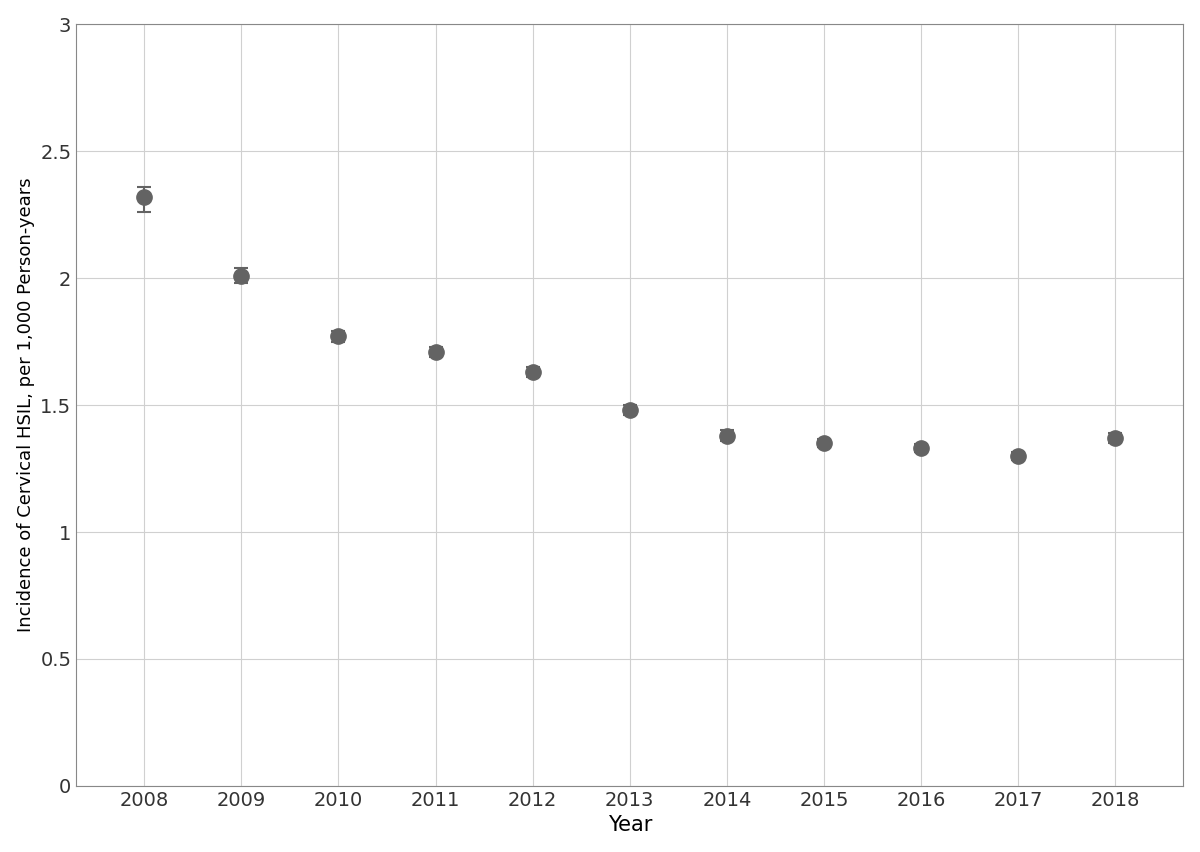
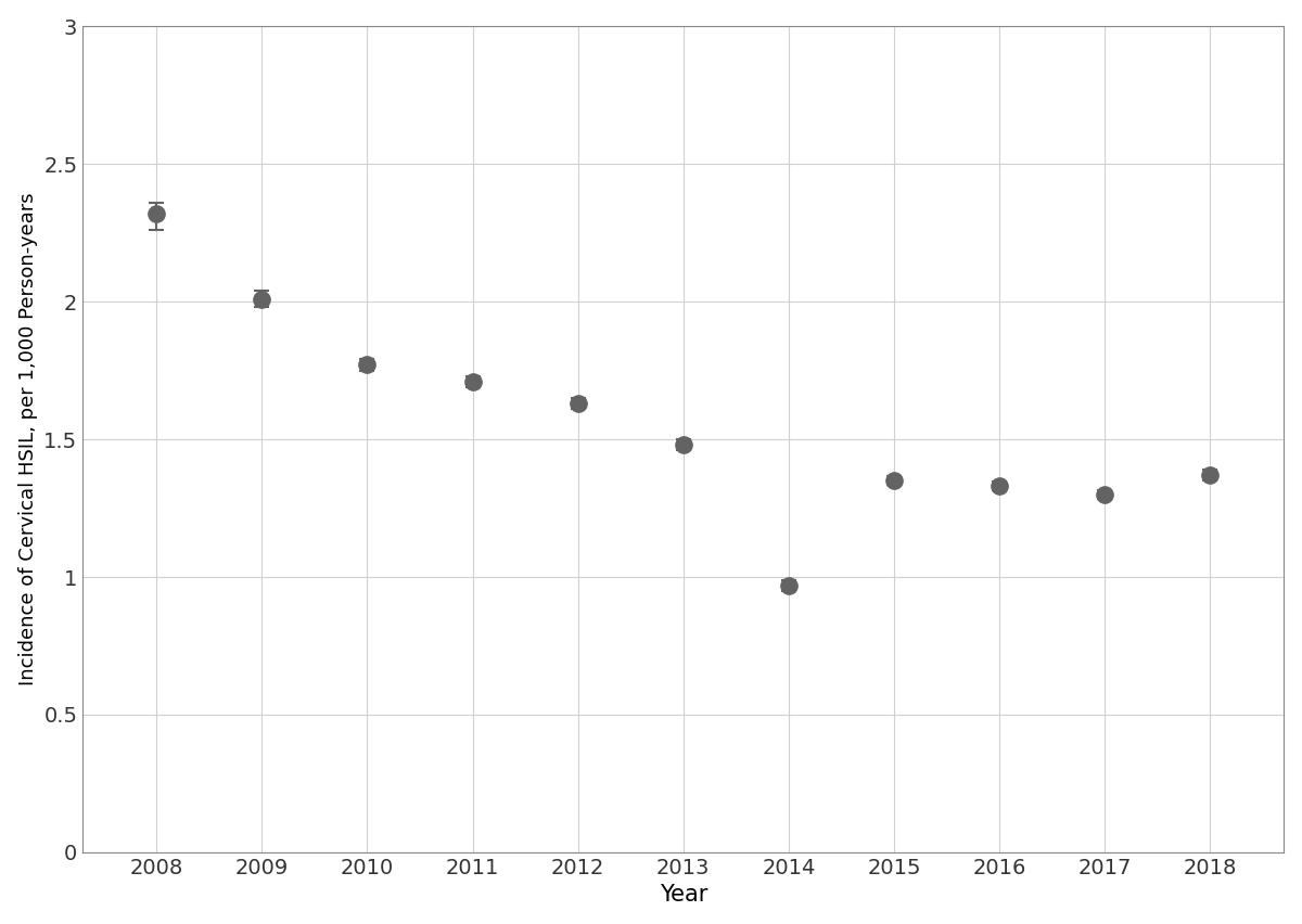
2014: 1.38 -> 0.97
